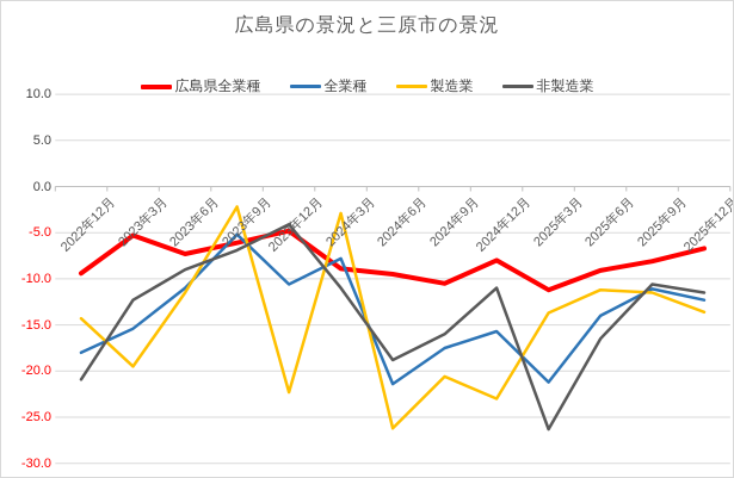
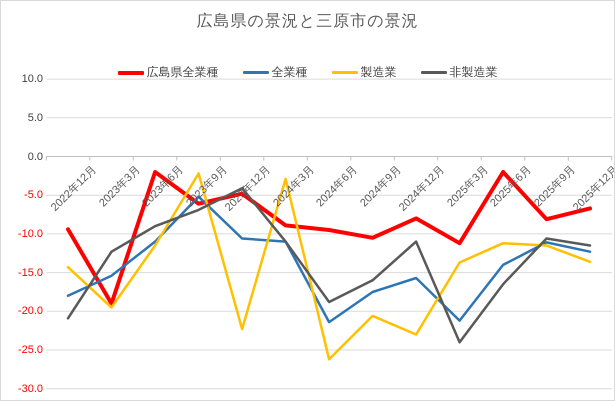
広島県全業種/2023年3月: -5 -> -19
広島県全業種/2023年6月: -7 -> -2
全業種/2024年3月: -8 -> -11
非製造業/2025年3月: -26 -> -24
広島県全業種/2025年6月: -9 -> -2
